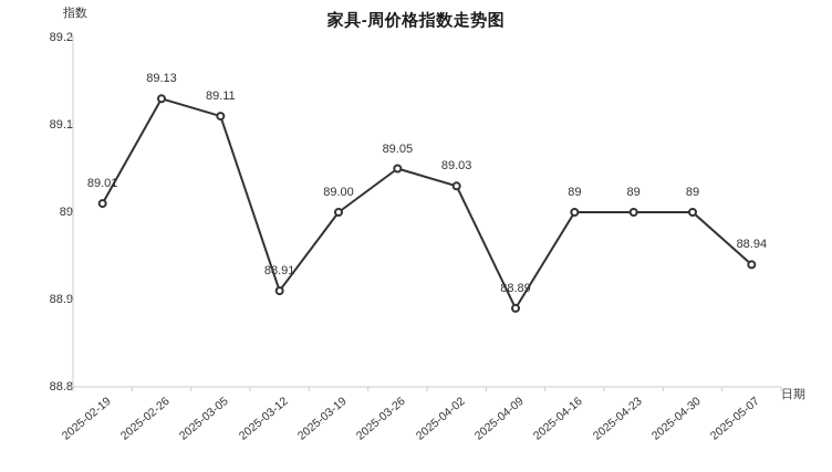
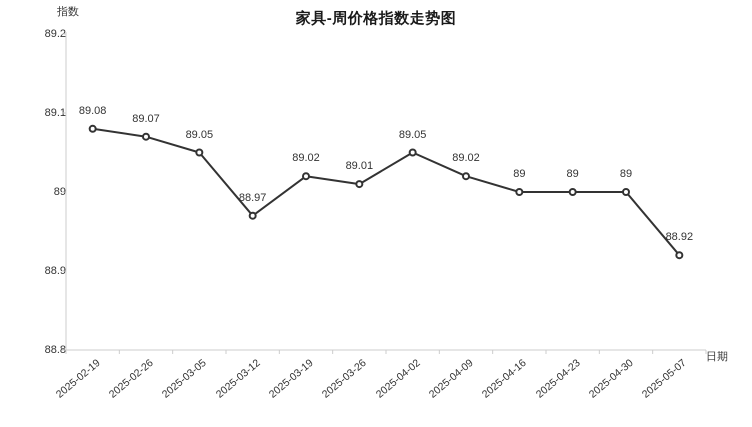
2025-02-19: 89.01 -> 89.08
2025-02-26: 89.13 -> 89.07
2025-03-05: 89.11 -> 89.05
2025-03-12: 88.91 -> 88.97
2025-03-19: 89.00 -> 89.02
2025-03-26: 89.05 -> 89.01
2025-04-02: 89.03 -> 89.05
2025-04-09: 88.89 -> 89.02
2025-05-07: 88.94 -> 88.92
